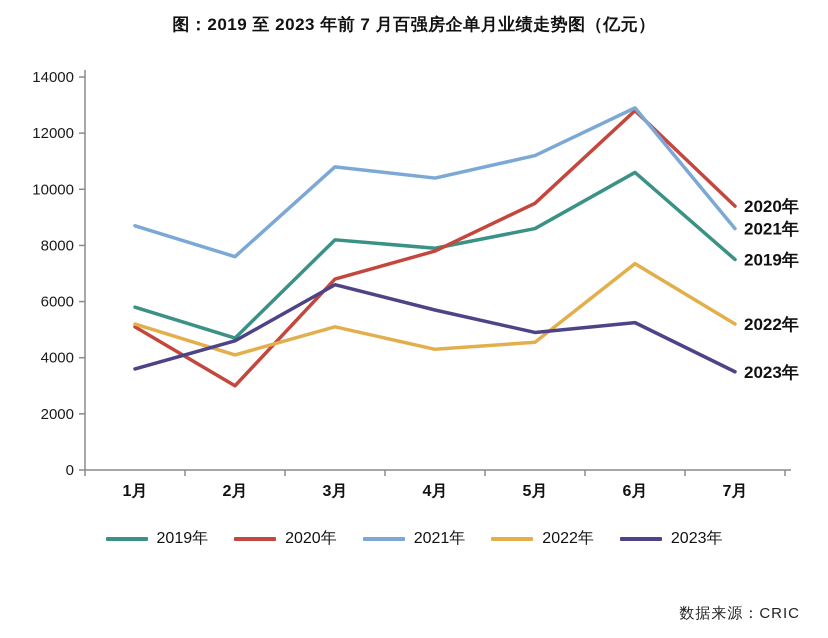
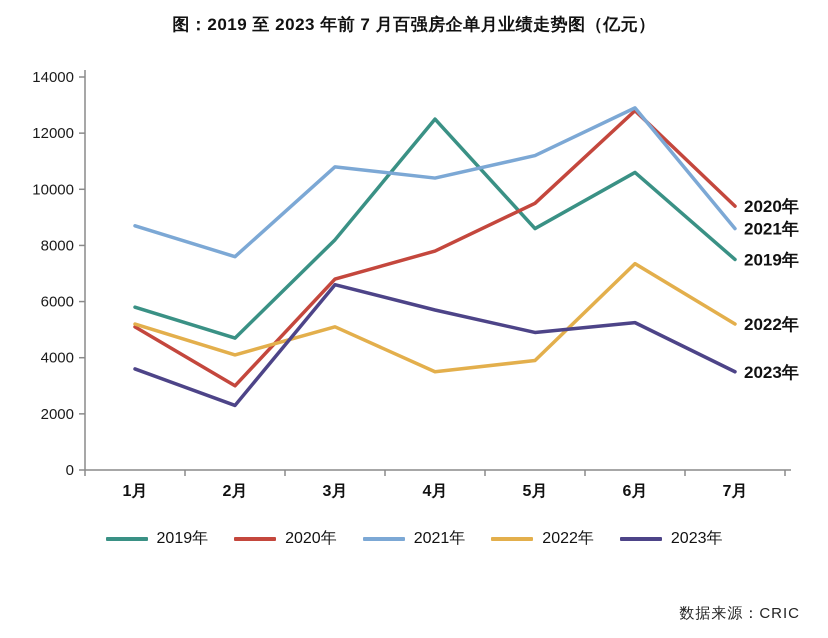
2023年/2月: 4600 -> 2300
2019年/4月: 7900 -> 12500
2022年/4月: 4300 -> 3500
2022年/5月: 4600 -> 3900
